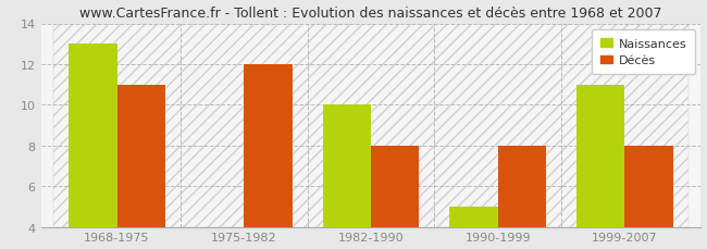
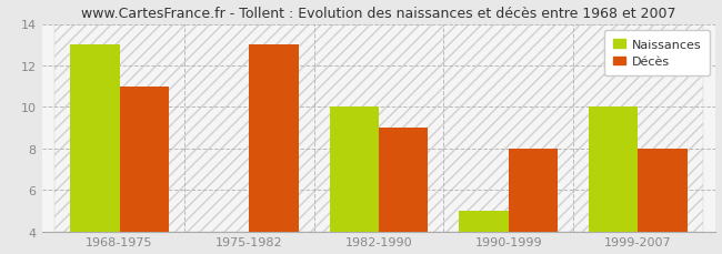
Décès/1975-1982: 12 -> 13
Décès/1982-1990: 8 -> 9
Naissances/1999-2007: 11 -> 10
